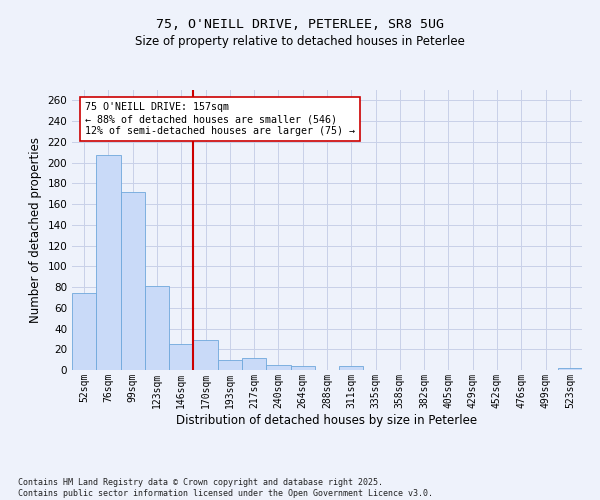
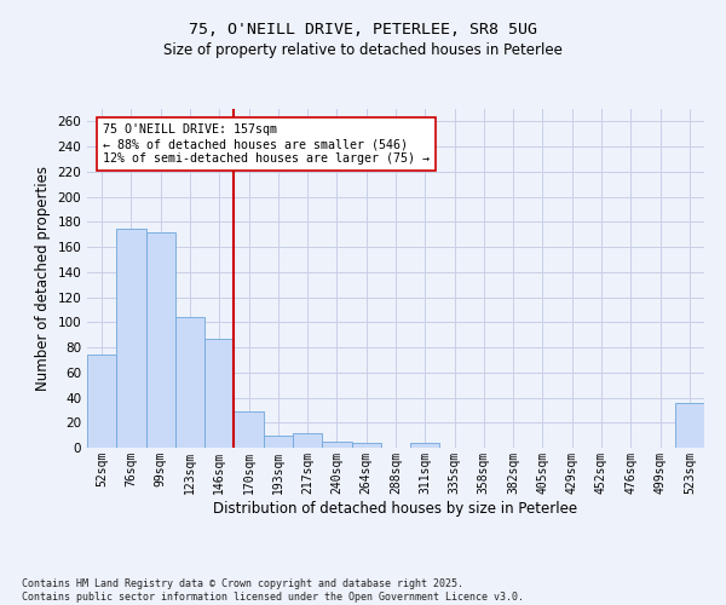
76sqm: 207 -> 175
123sqm: 81 -> 104
146sqm: 25 -> 87
523sqm: 2 -> 36
